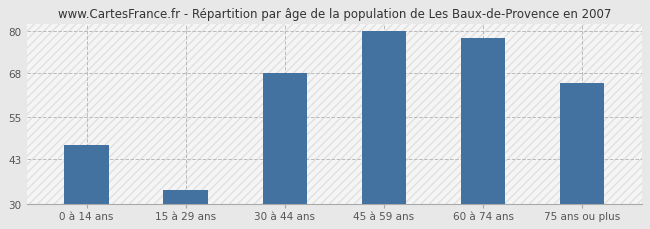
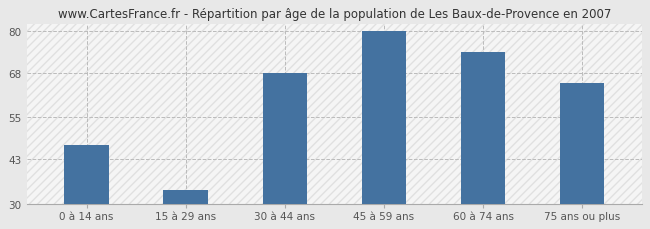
60 à 74 ans: 78 -> 74
